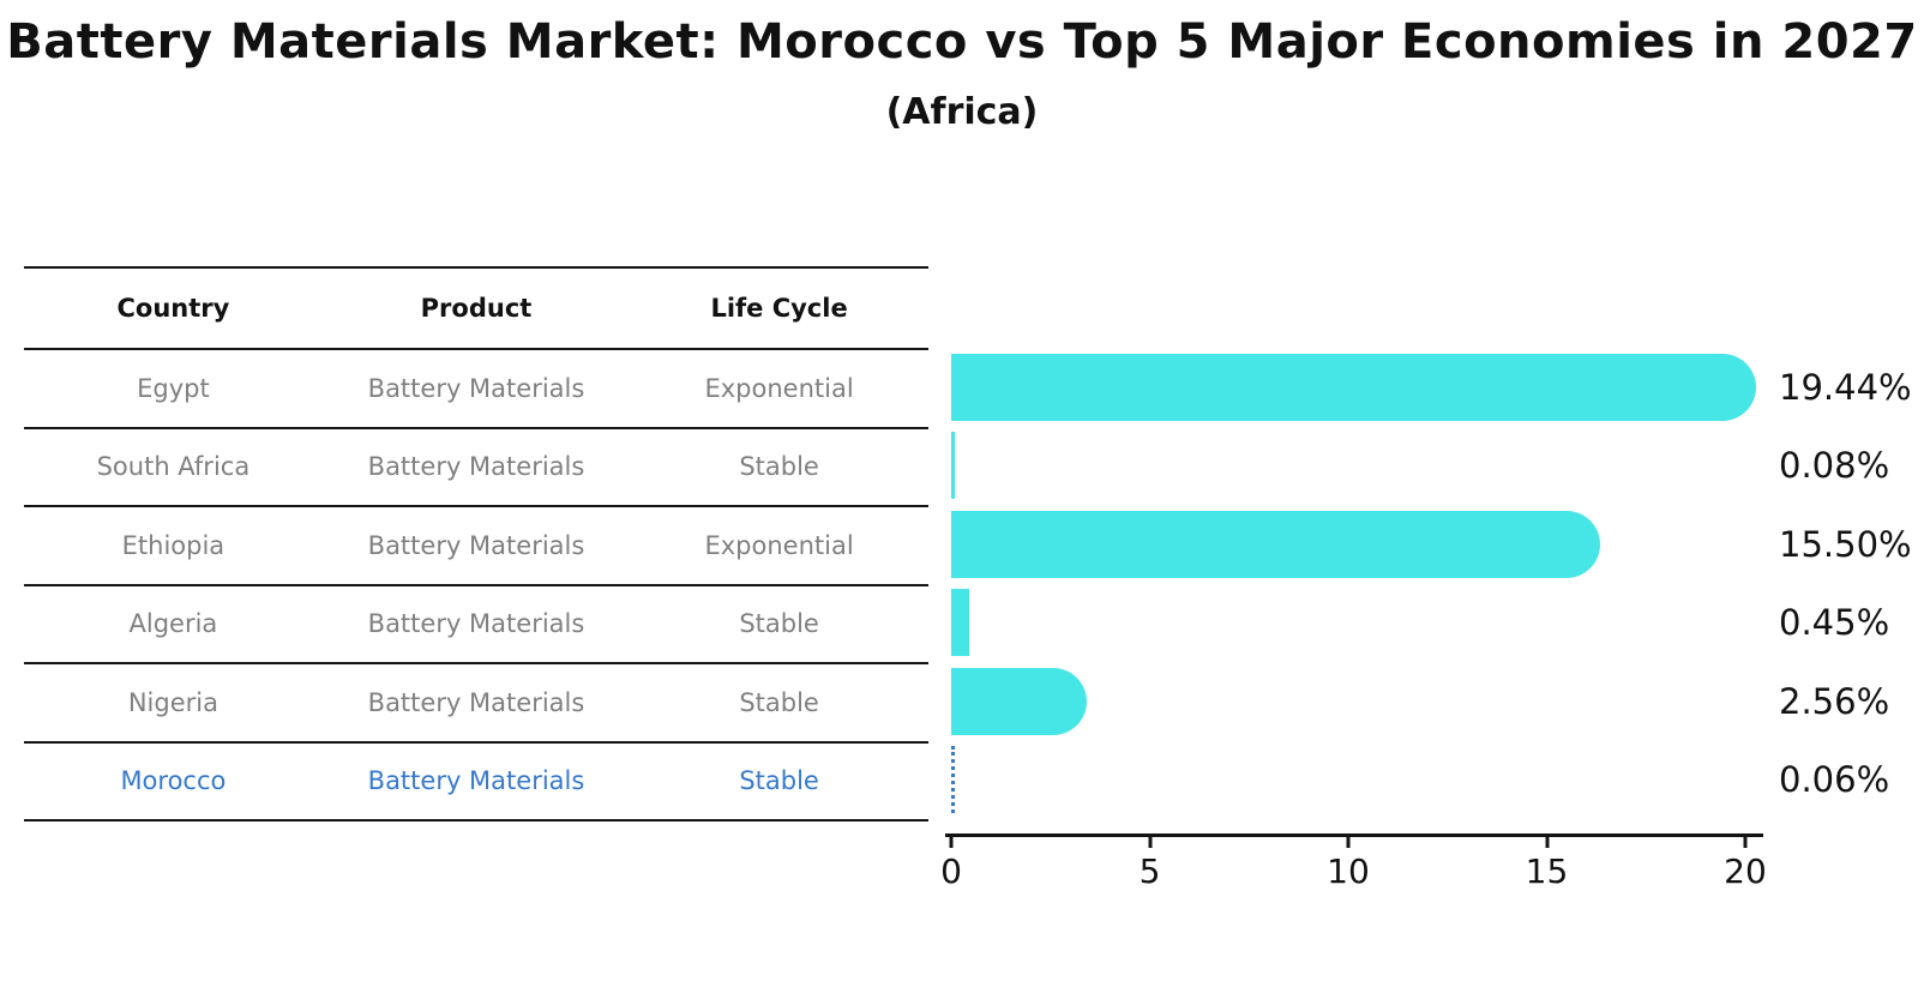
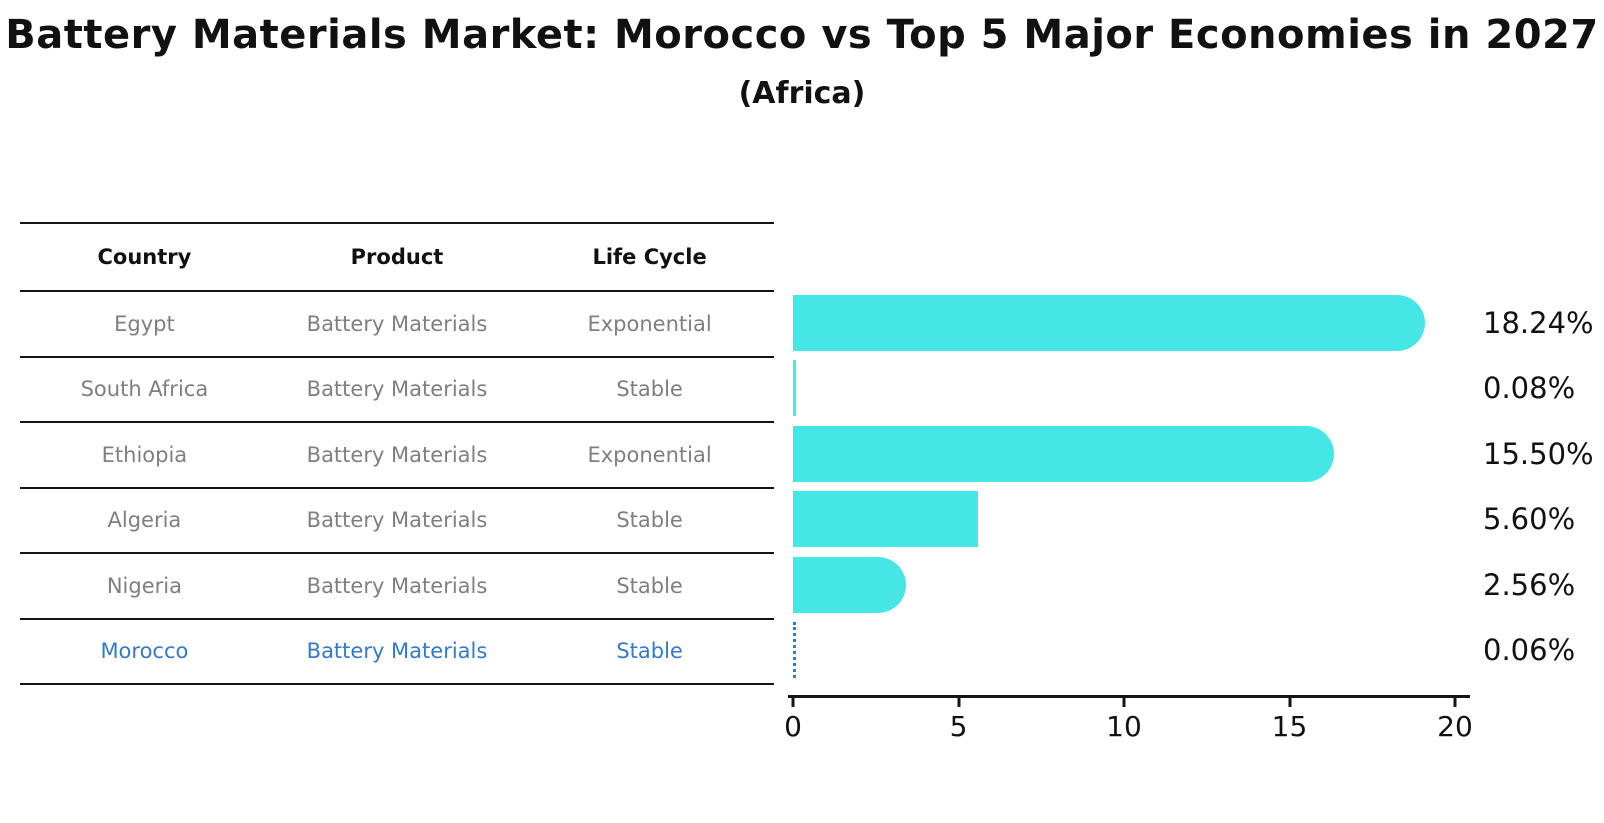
Egypt: 19.44% -> 18.24%
Algeria: 0.45% -> 5.60%
